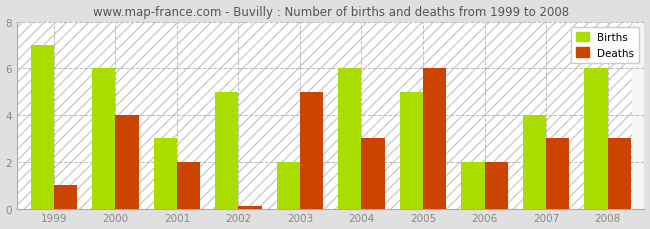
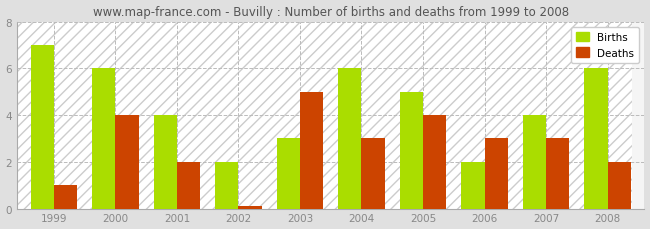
Births/2001: 3 -> 4
Births/2002: 5 -> 2
Births/2003: 2 -> 3
Deaths/2005: 6.0 -> 4.0
Deaths/2006: 2.0 -> 3.0
Deaths/2008: 3.0 -> 2.0
